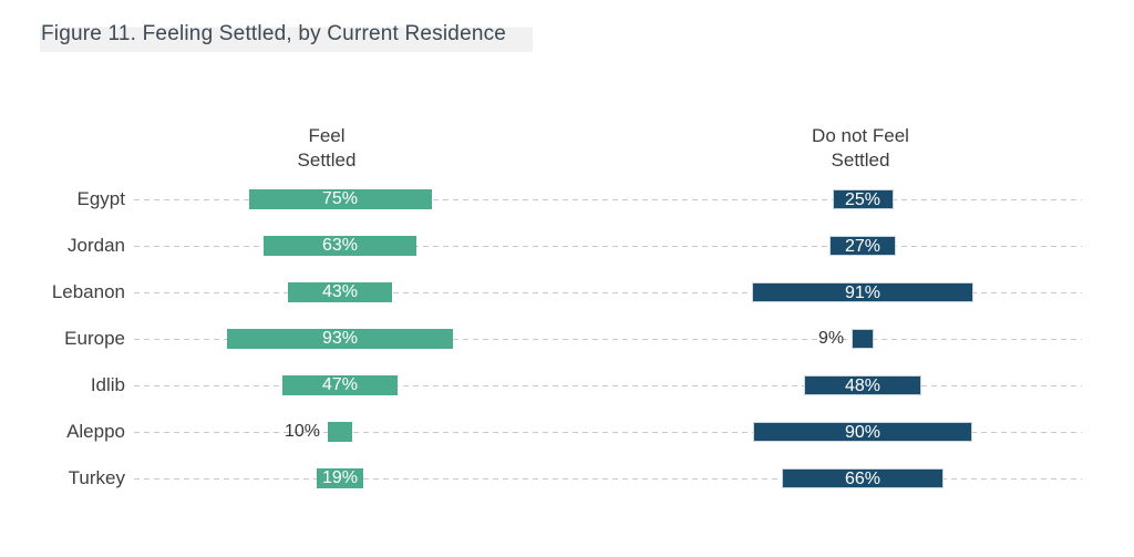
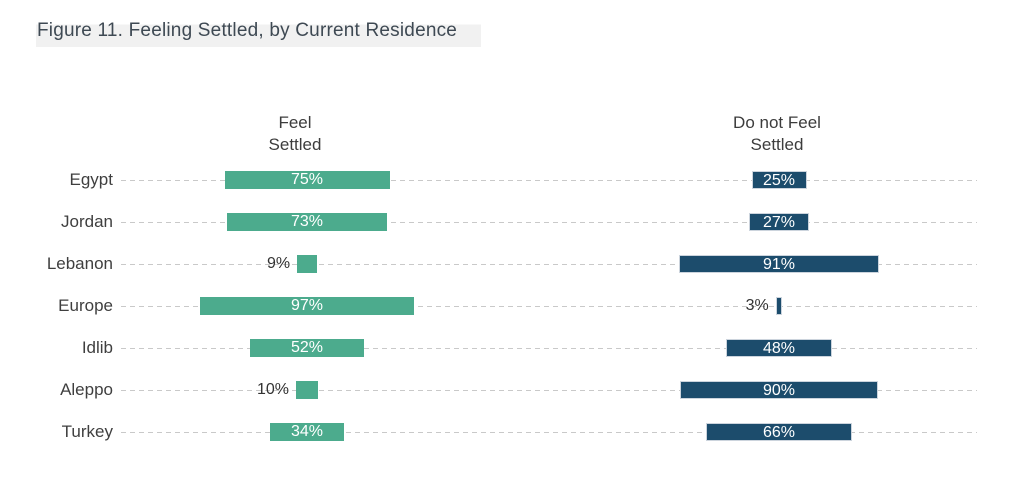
Feel Settled/Jordan: 63% -> 73%
Feel Settled/Lebanon: 43% -> 9%
Feel Settled/Europe: 93% -> 97%
Do not Feel Settled/Europe: 9% -> 3%
Feel Settled/Idlib: 47% -> 52%
Feel Settled/Turkey: 19% -> 34%
